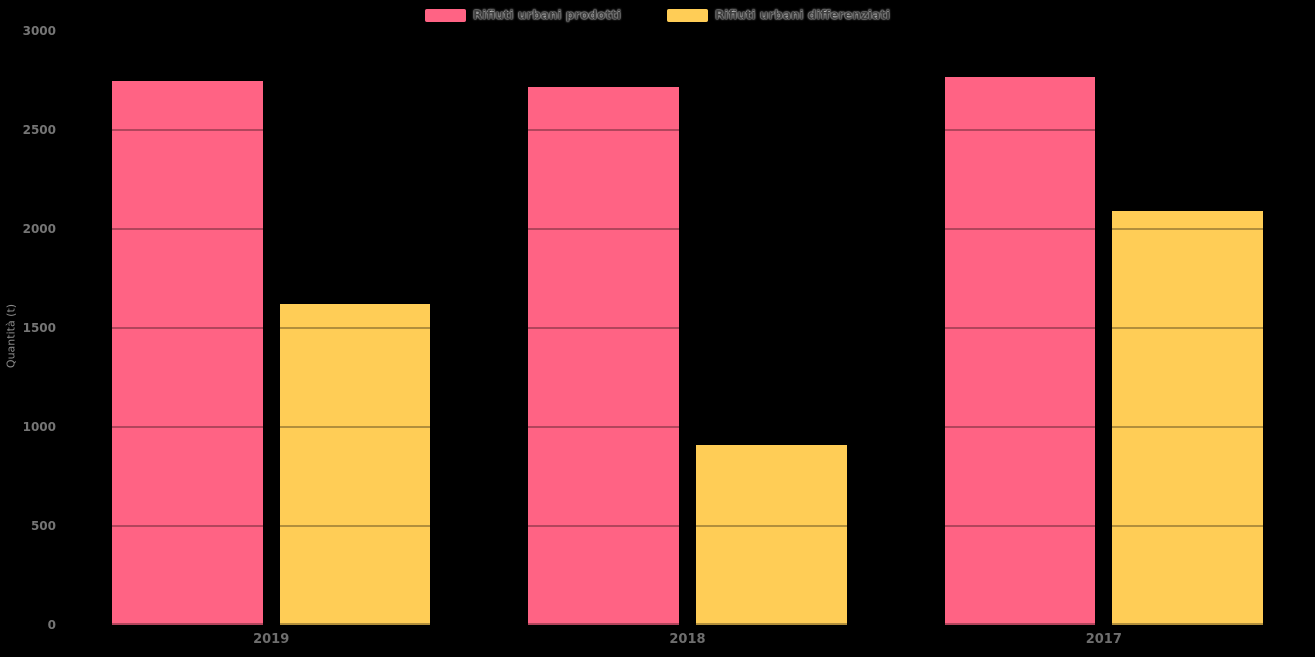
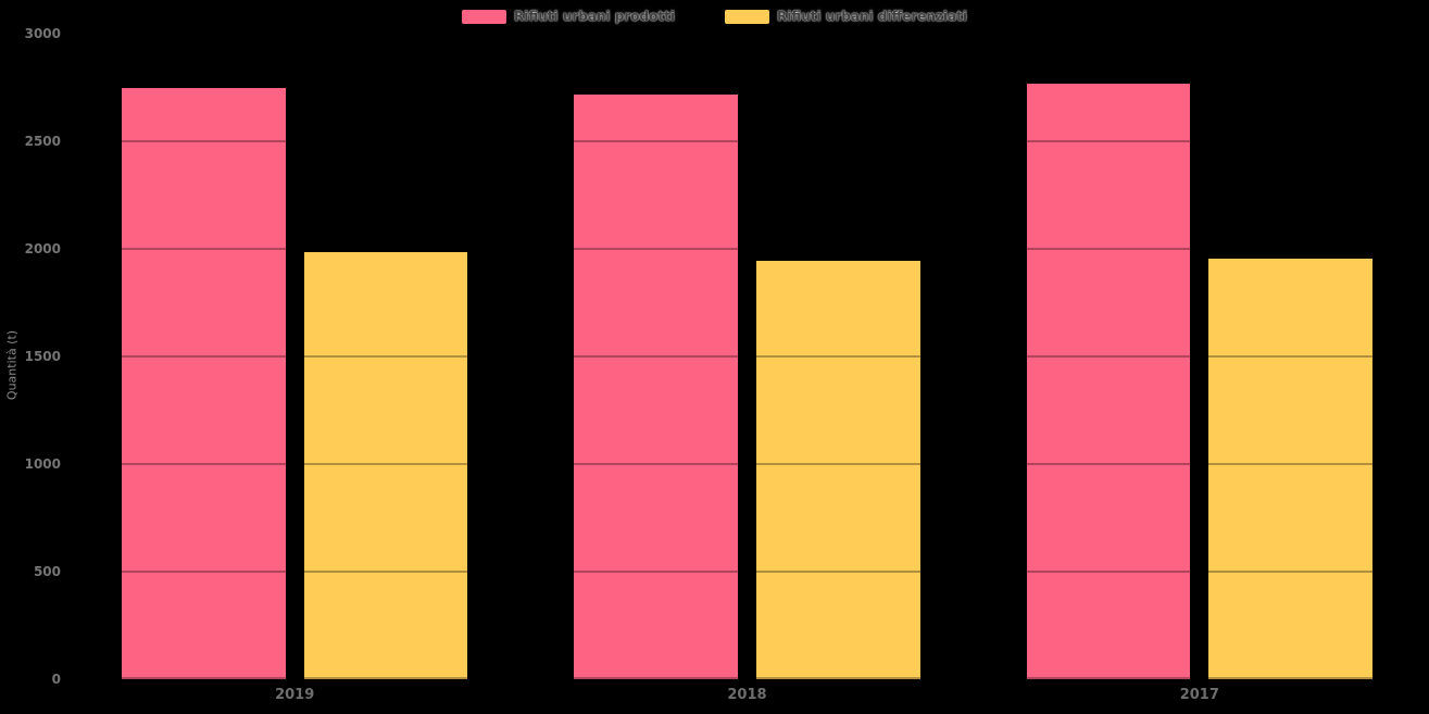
Rifiuti urbani differenziati/2019: 1620 -> 1980
Rifiuti urbani differenziati/2018: 910 -> 1940
Rifiuti urbani differenziati/2017: 2090 -> 1960
